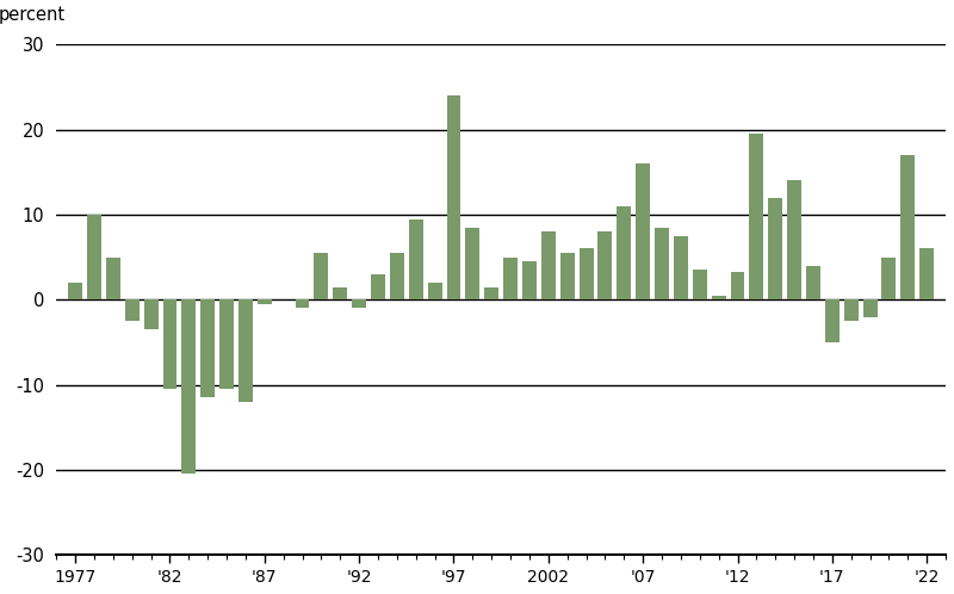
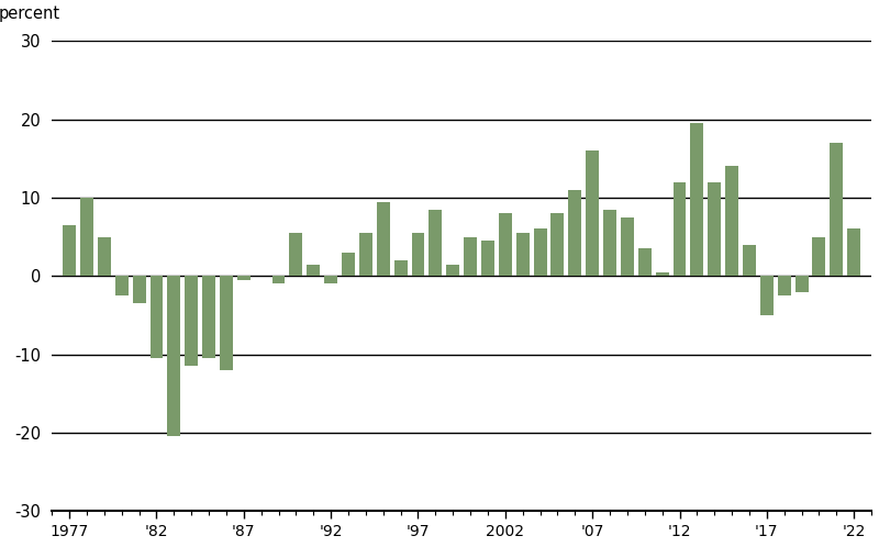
1977: 2.0 -> 6.5
'97: 24.0 -> 5.5
'12: 3.2 -> 12.0
